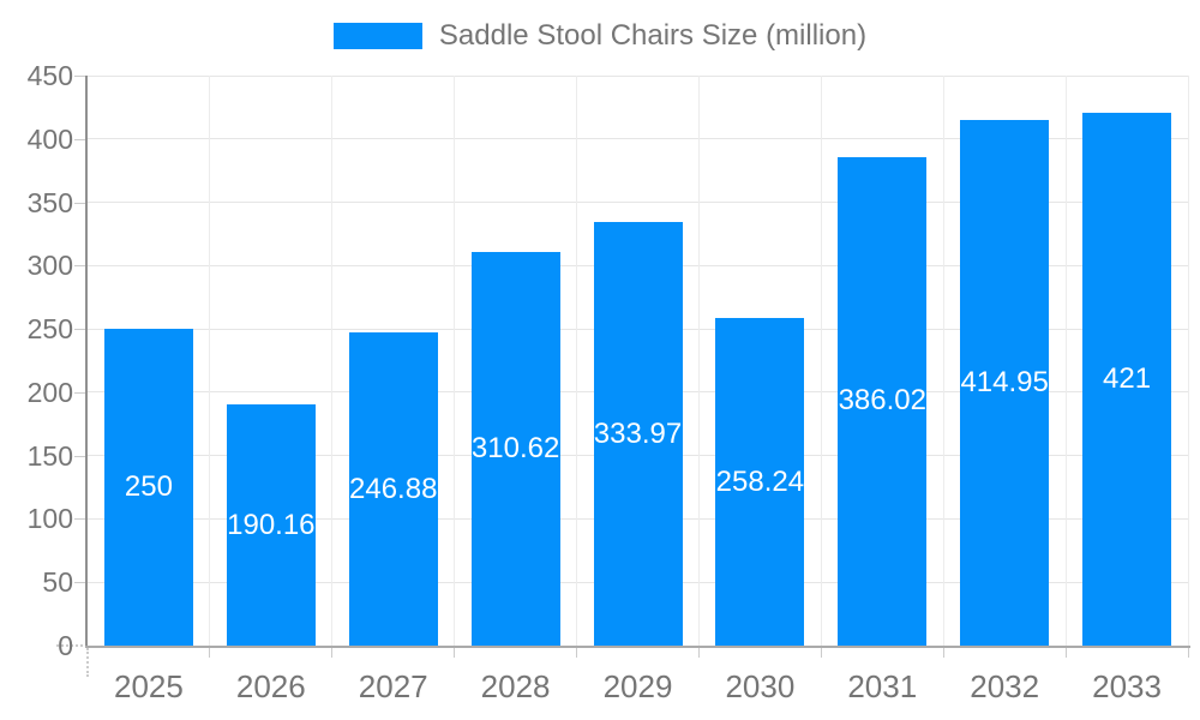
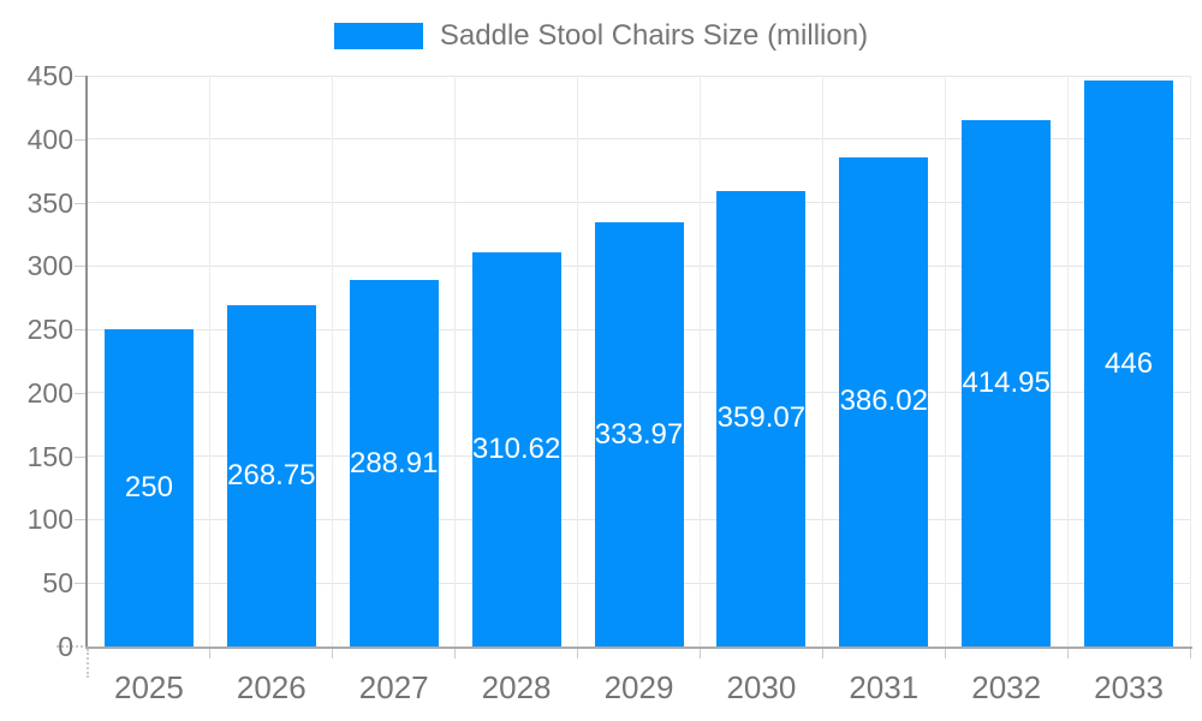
2026: 190.16 -> 268.75
2027: 246.88 -> 288.91
2030: 258.24 -> 359.07
2033: 421 -> 446
